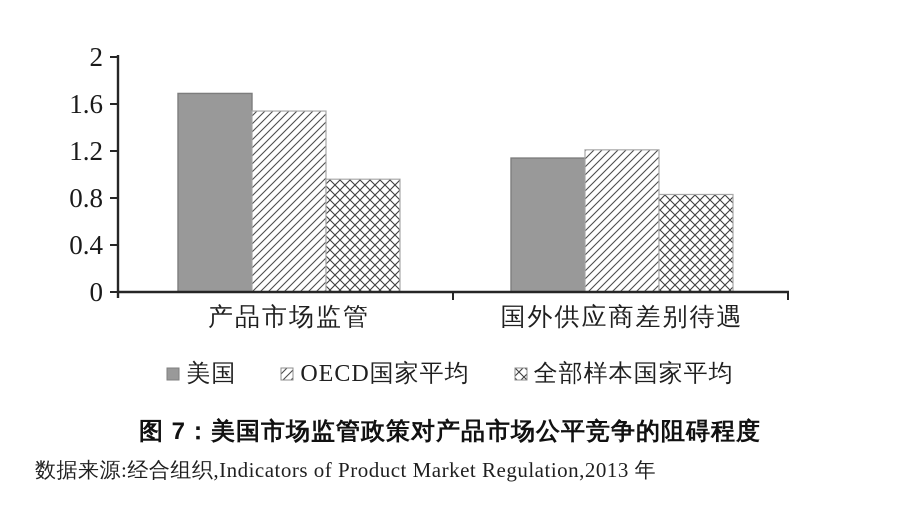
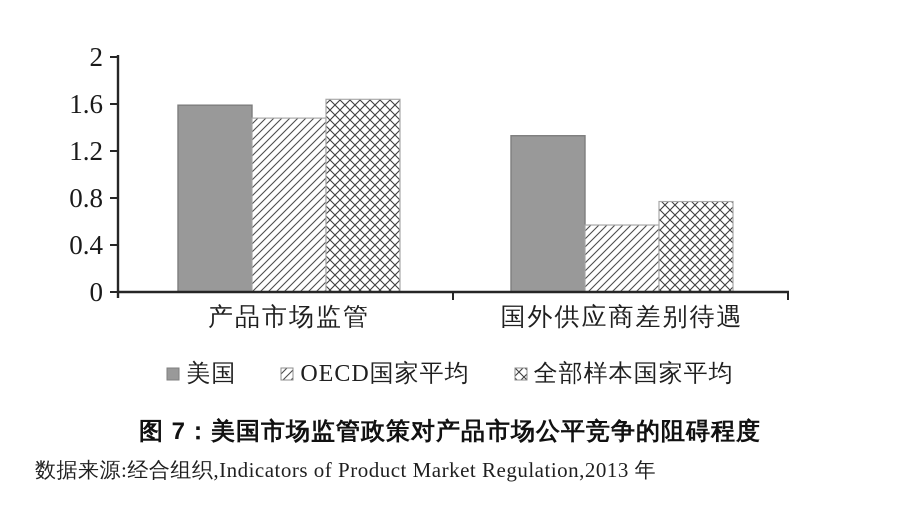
美国/产品市场监管: 1.69 -> 1.59
OECD国家平均/产品市场监管: 1.54 -> 1.48
全部样本国家平均/产品市场监管: 0.96 -> 1.64
美国/国外供应商差别待遇: 1.14 -> 1.33
OECD国家平均/国外供应商差别待遇: 1.21 -> 0.57
全部样本国家平均/国外供应商差别待遇: 0.83 -> 0.77
